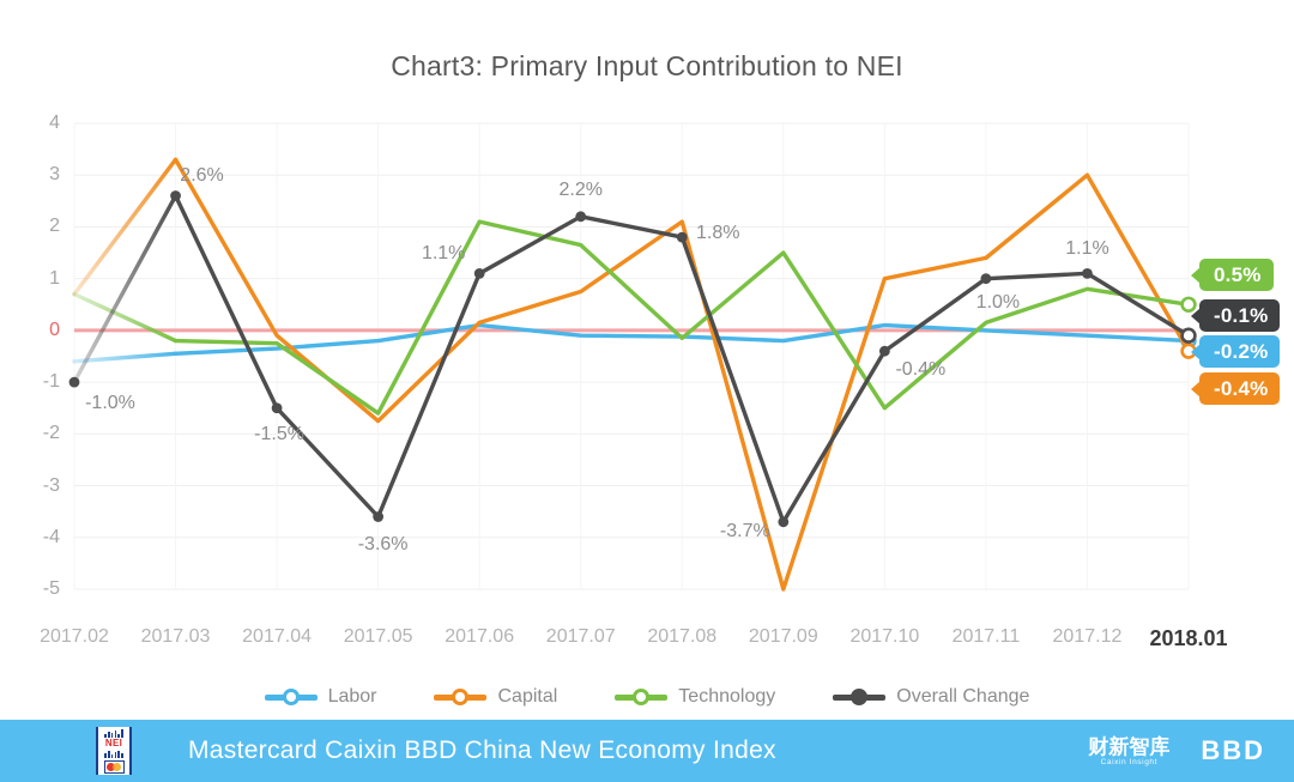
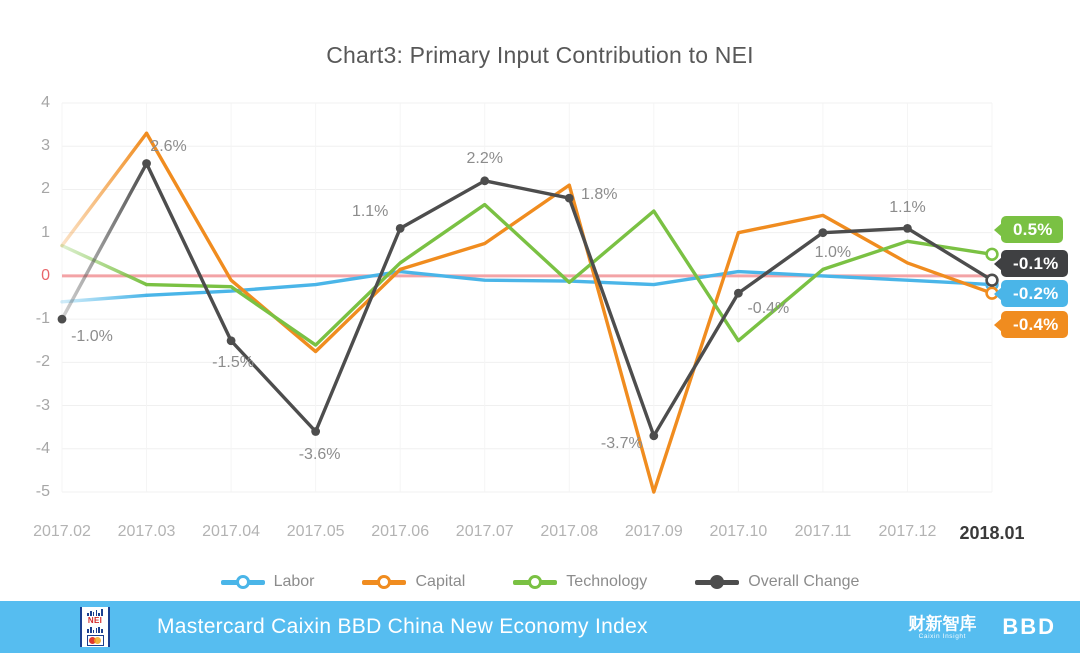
Technology/2017.06: 2.1 -> 0.3
Capital/2017.12: 3.0 -> 0.3
